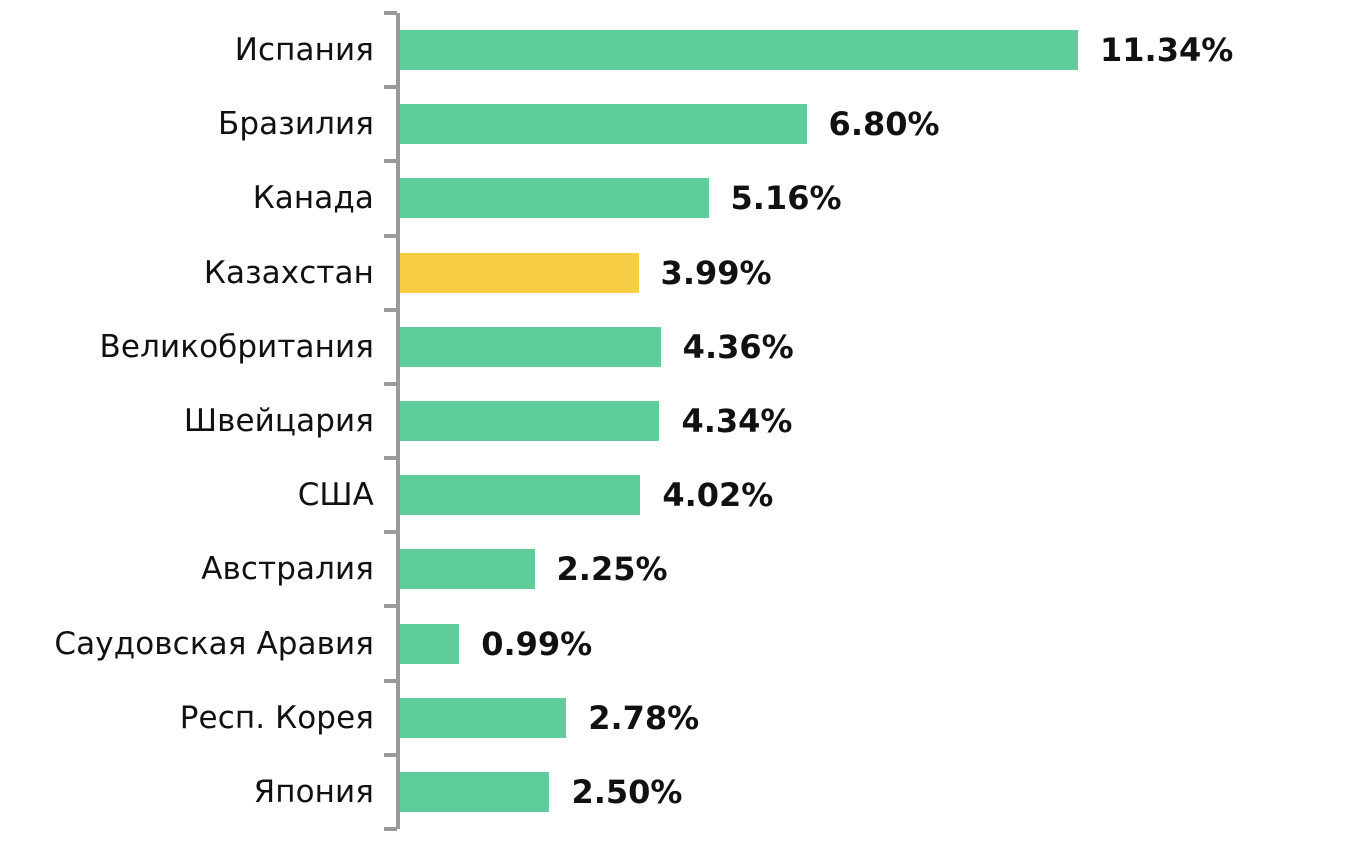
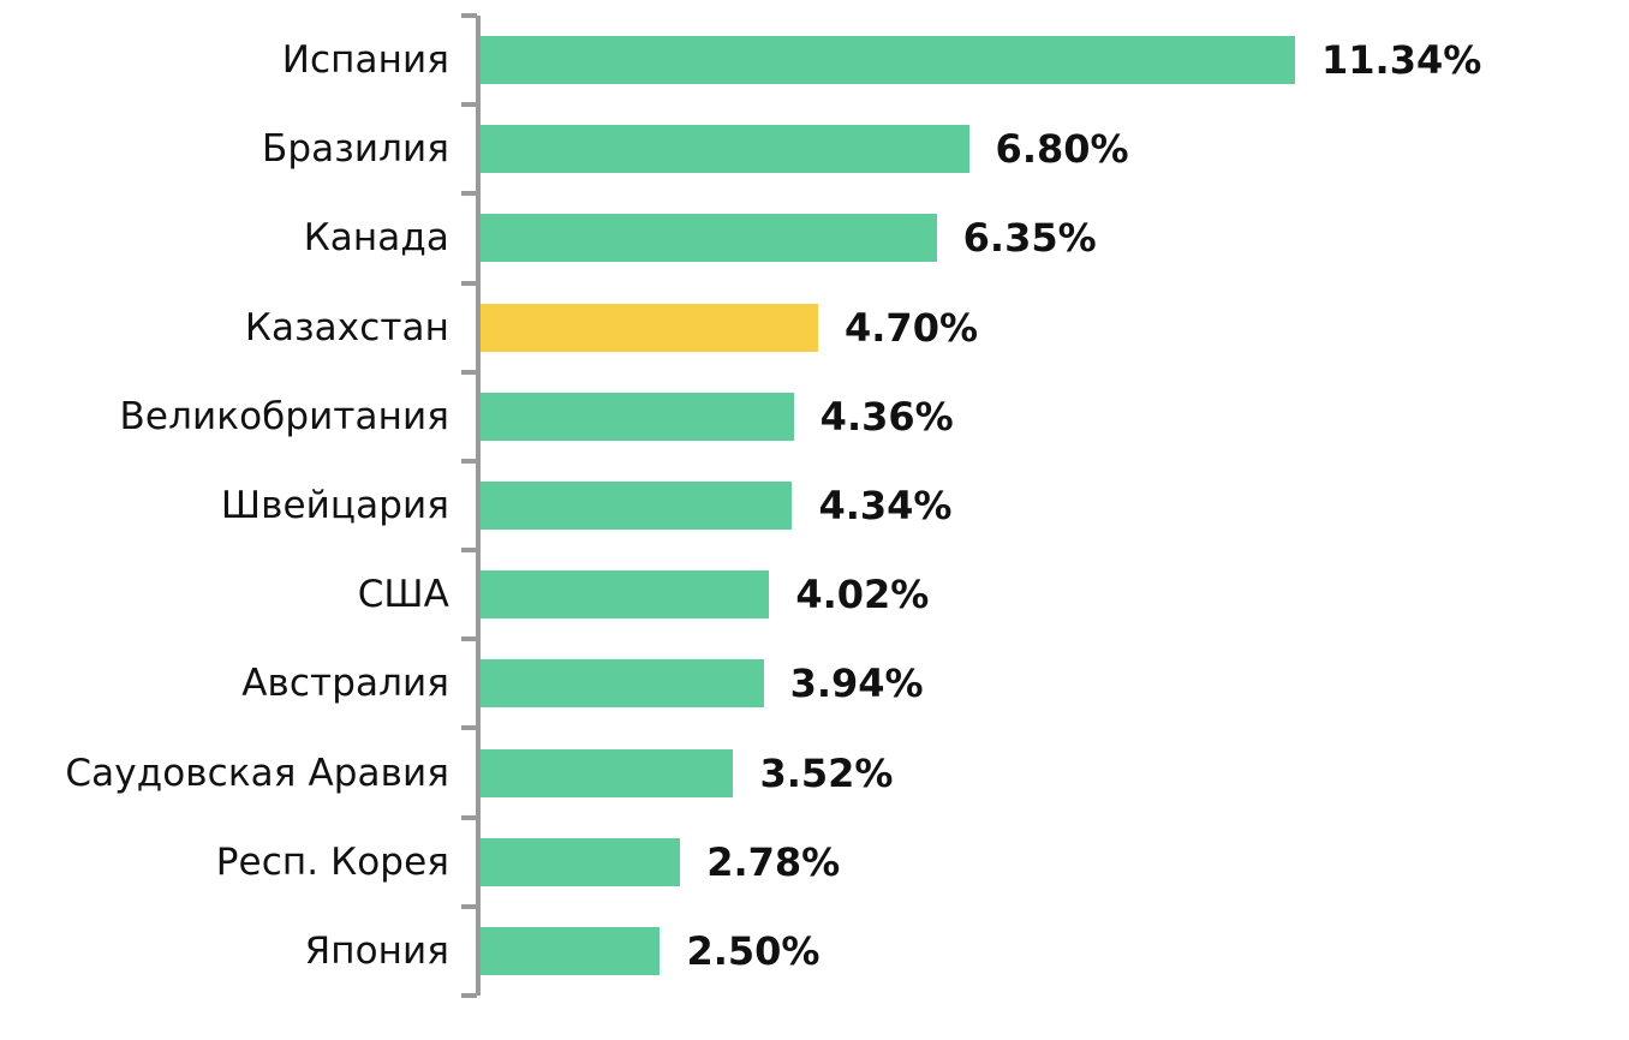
Канада: 5.16% -> 6.35%
Казахстан: 3.99% -> 4.70%
Австралия: 2.25% -> 3.94%
Саудовская Аравия: 0.99% -> 3.52%
